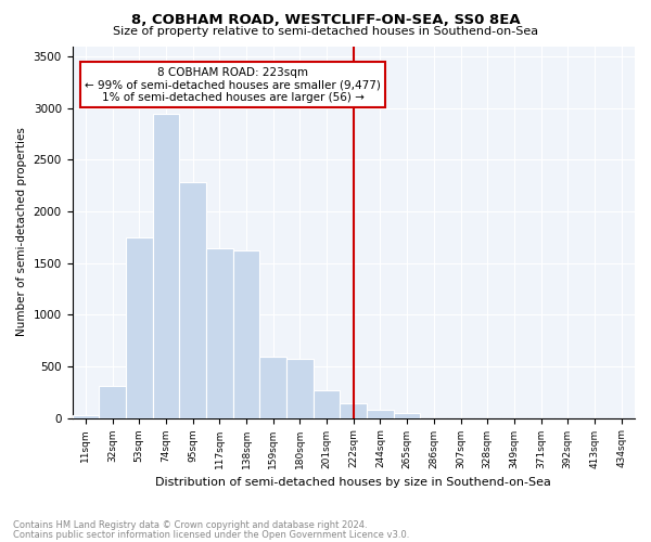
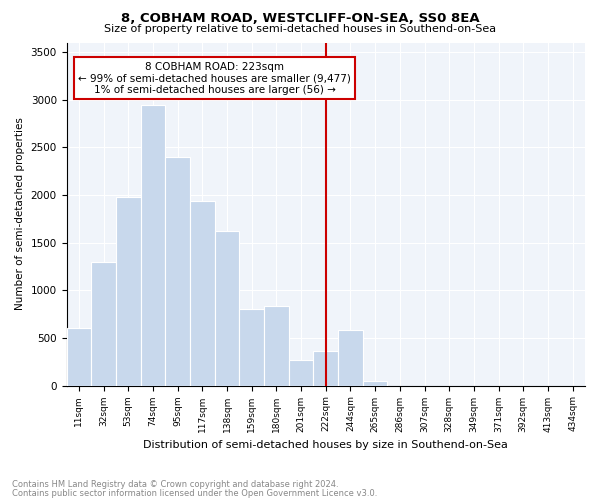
11sqm: 30 -> 600
32sqm: 310 -> 1300
53sqm: 1750 -> 1980
95sqm: 2280 -> 2400
117sqm: 1640 -> 1940
159sqm: 590 -> 800
180sqm: 580 -> 840
222sqm: 140 -> 360
244sqm: 80 -> 580
